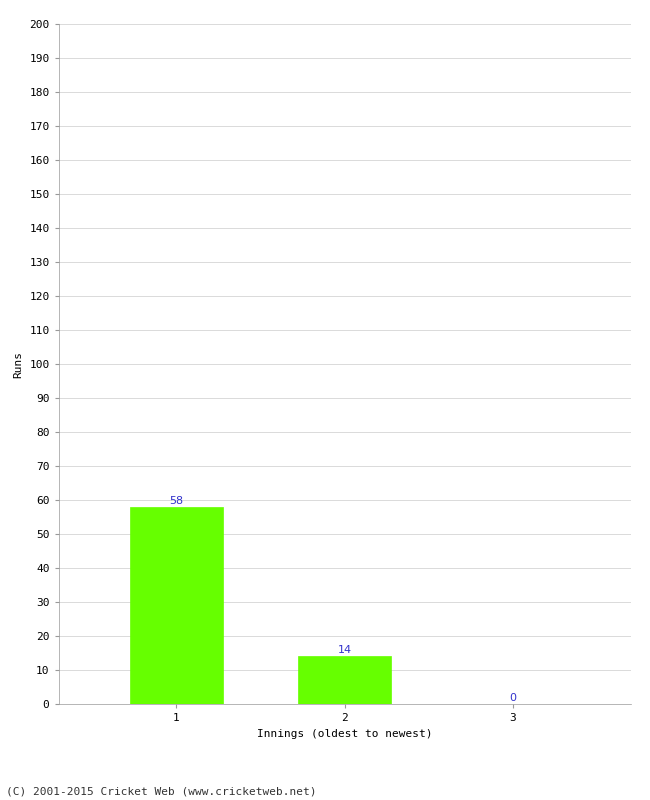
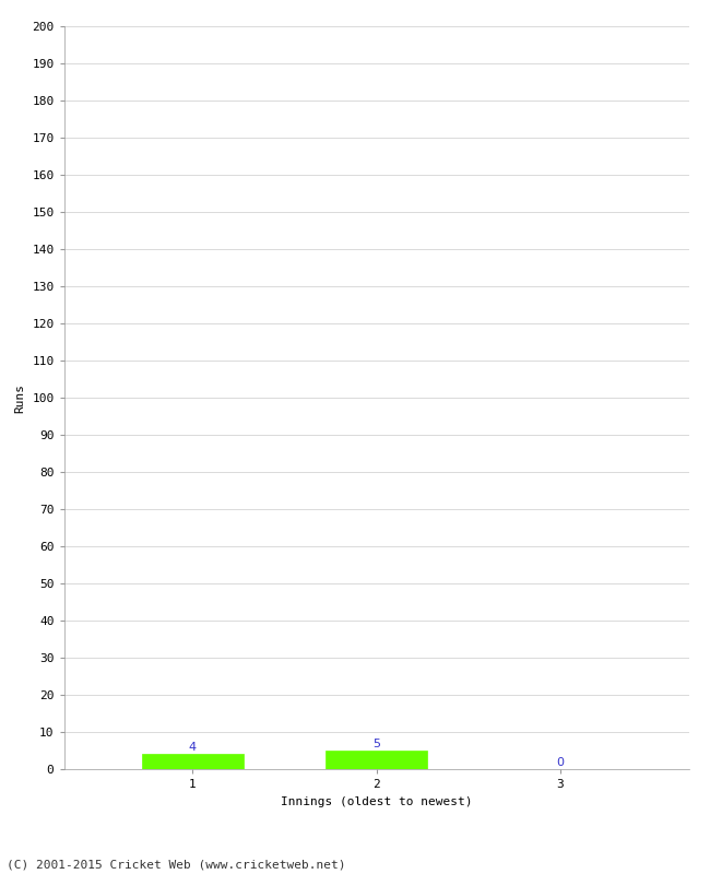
1: 58 -> 4
2: 14 -> 5
